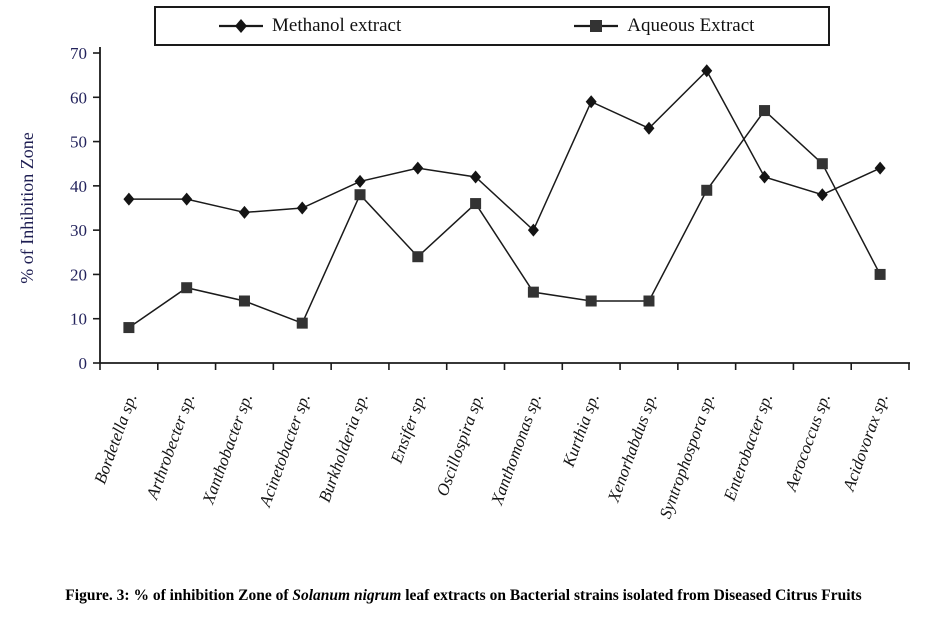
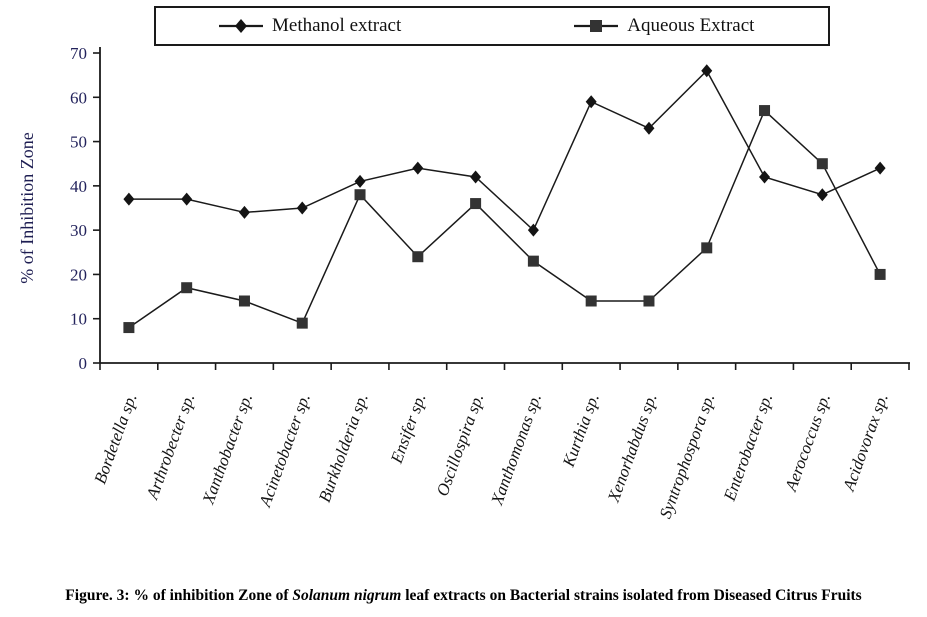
Aqueous Extract/Xanthomonas sp.: 16 -> 23
Aqueous Extract/Syntrophospora sp.: 39 -> 26
